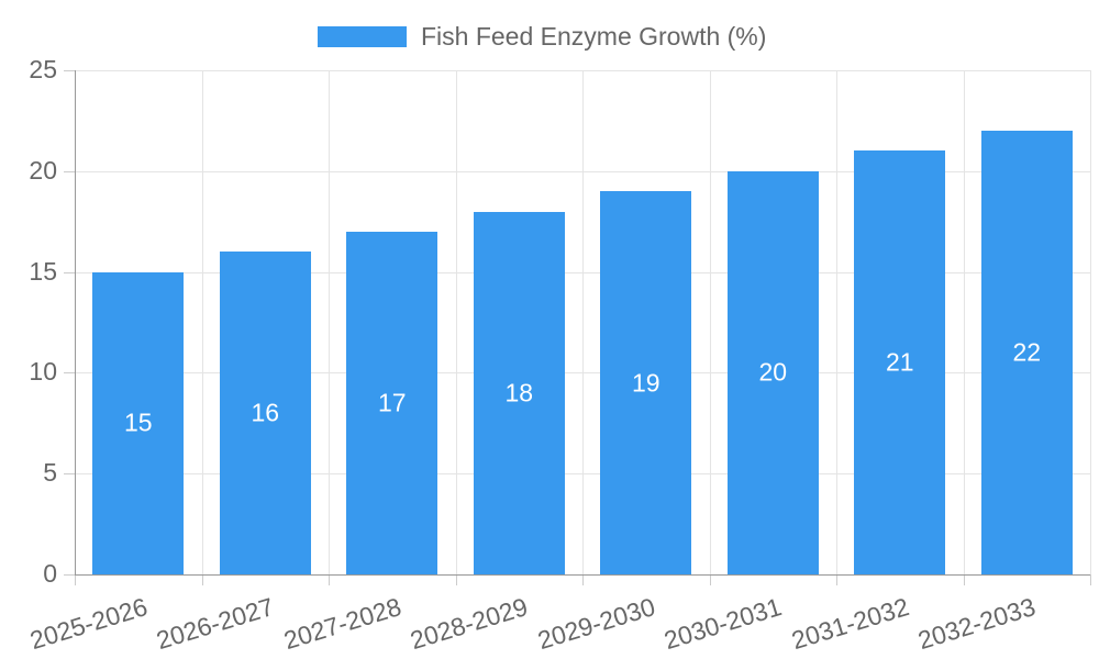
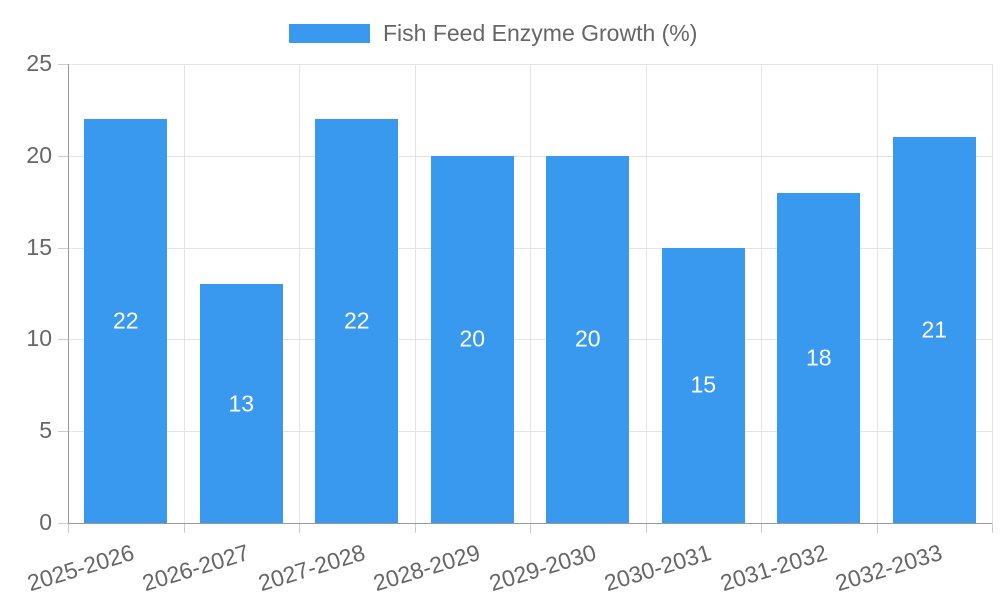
2025-2026: 15 -> 22
2026-2027: 16 -> 13
2027-2028: 17 -> 22
2028-2029: 18 -> 20
2029-2030: 19 -> 20
2030-2031: 20 -> 15
2031-2032: 21 -> 18
2032-2033: 22 -> 21
